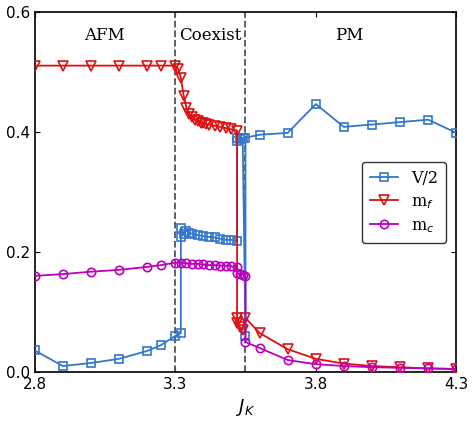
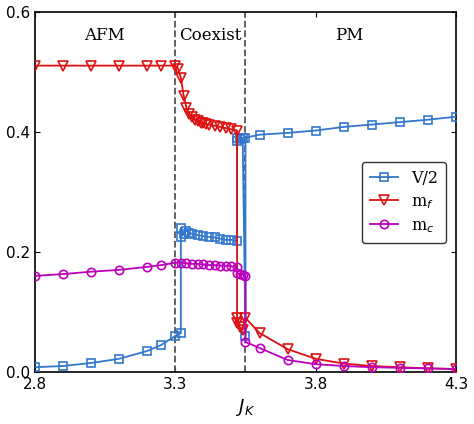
V/2/2.8: 0.036 -> 0.008
V/2/3.8: 0.446 -> 0.402
V/2/4.3: 0.398 -> 0.425
